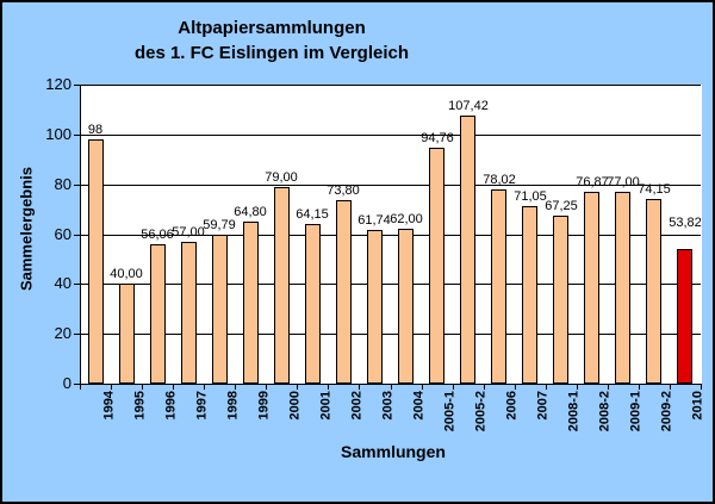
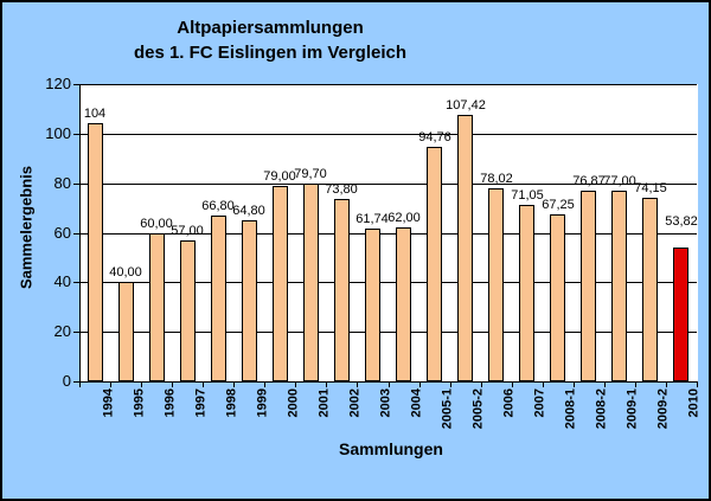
1994: 98 -> 104
1996: 56,06 -> 60,00
1998: 59,79 -> 66,80
2001: 64,15 -> 79,70
